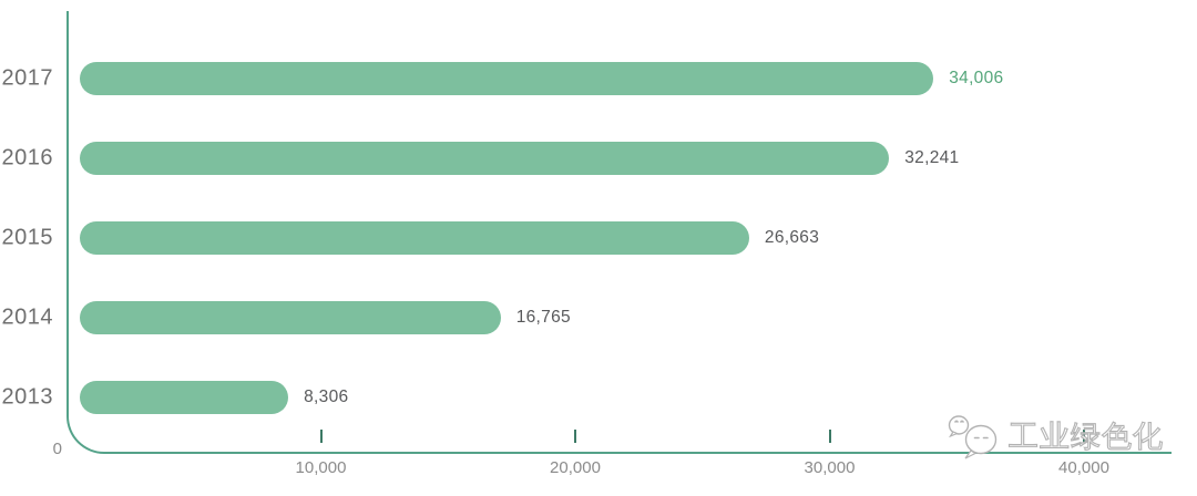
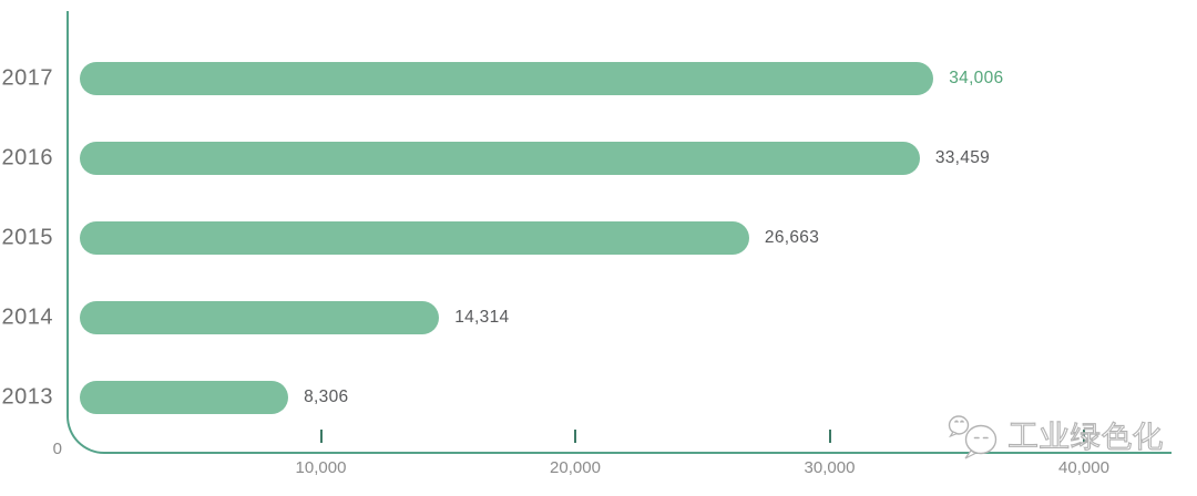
2016: 32,241 -> 33,459
2014: 16,765 -> 14,314
